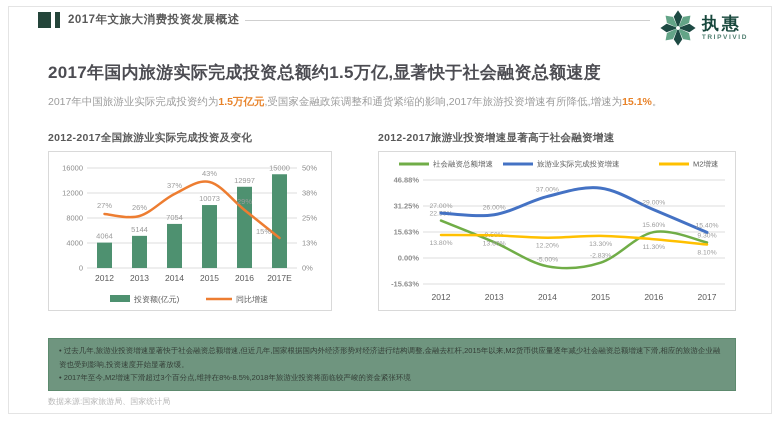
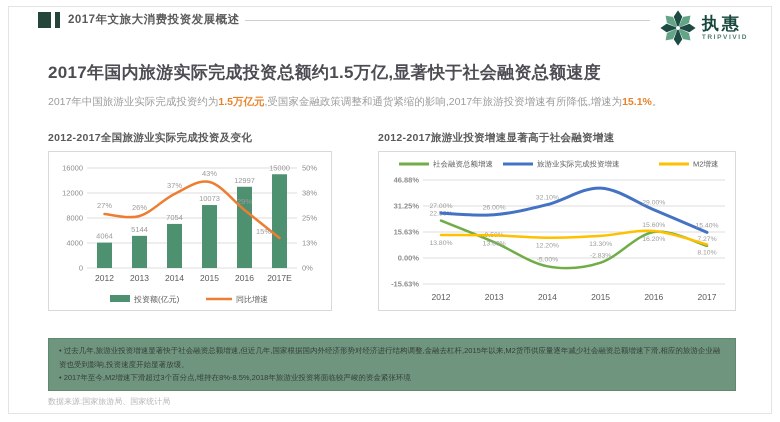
2012-2017旅游业投资增速显著高于社会融资增速/旅游业实际完成投资增速/2014: 37.00% -> 32.10%
2012-2017旅游业投资增速显著高于社会融资增速/M2增速/2016: 11.30% -> 16.20%
2012-2017旅游业投资增速显著高于社会融资增速/社会融资总额增速/2017: 9.30% -> 7.27%
